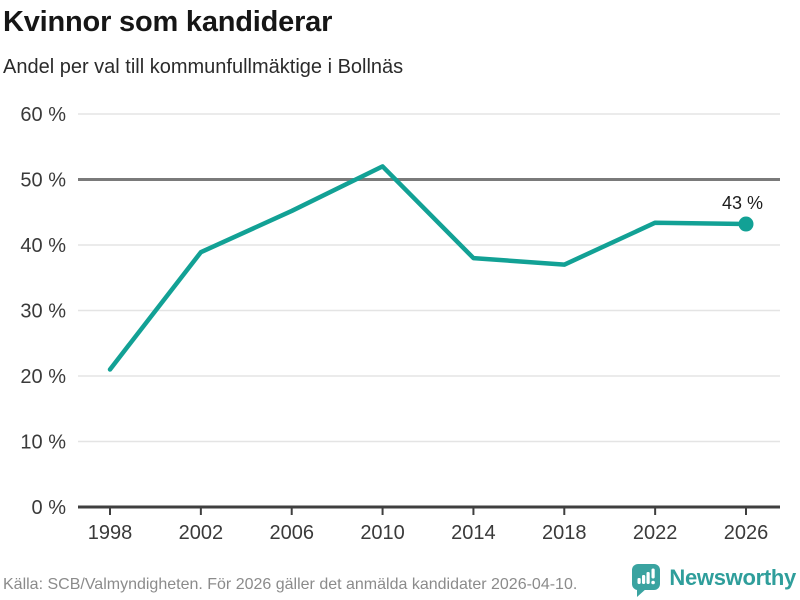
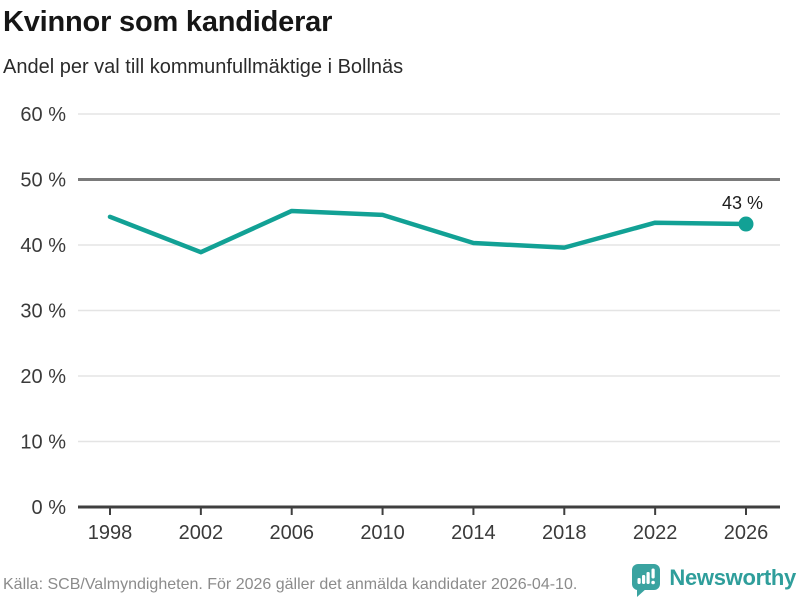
1998: 21% -> 44%
2010: 52% -> 45%
2014: 38% -> 40%
2018: 37% -> 40%
